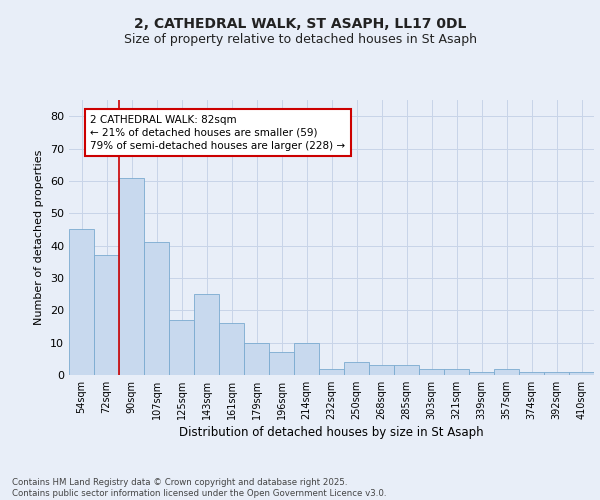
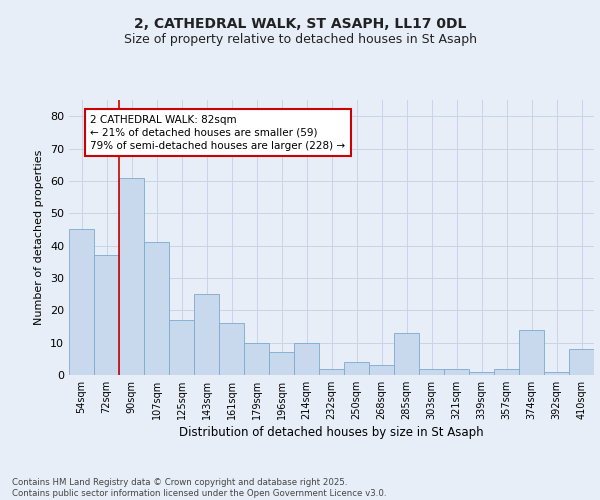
285sqm: 3 -> 13
374sqm: 1 -> 14
410sqm: 1 -> 8
